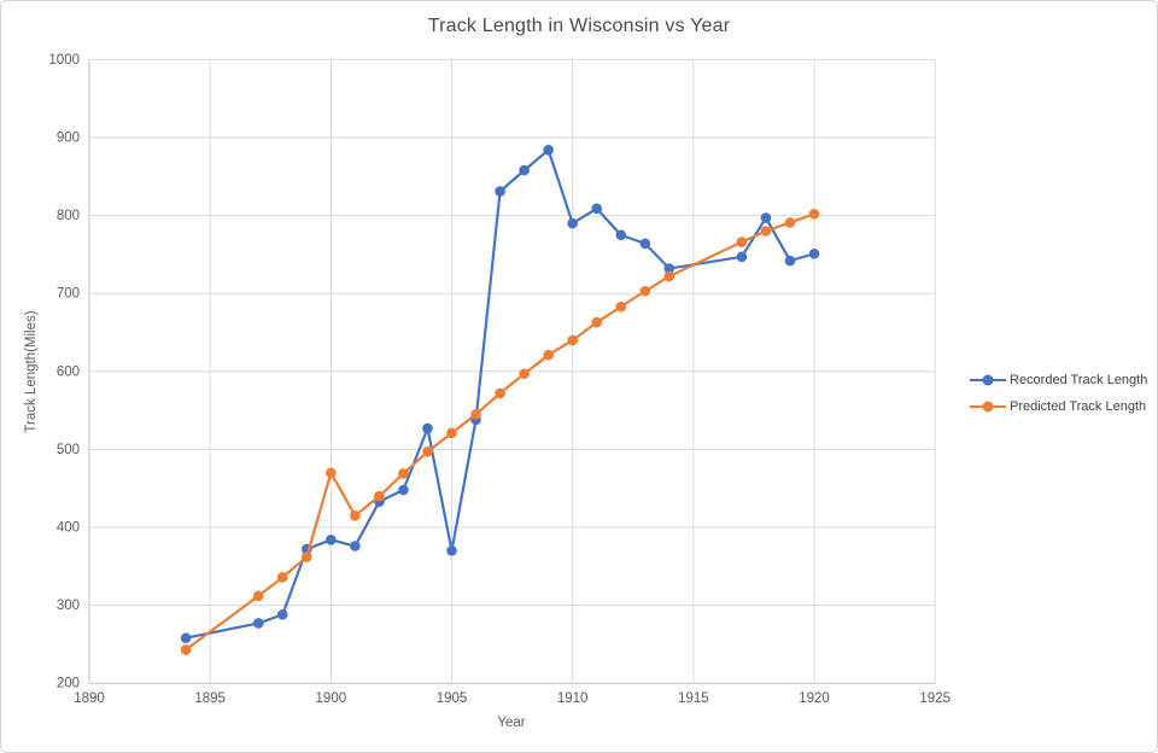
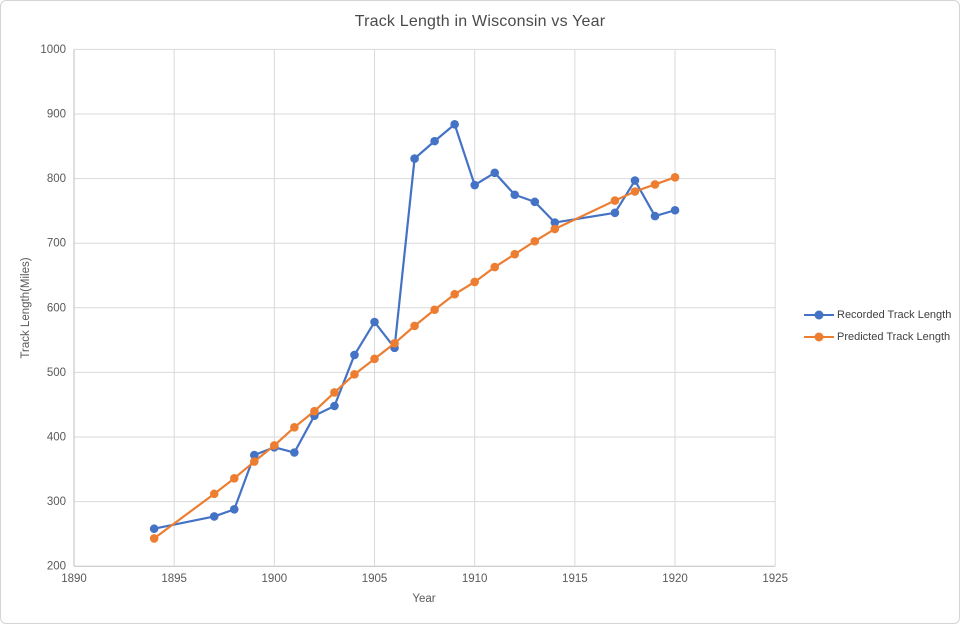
Predicted Track Length/1900: 470 -> 390
Recorded Track Length/1905: 370 -> 580
